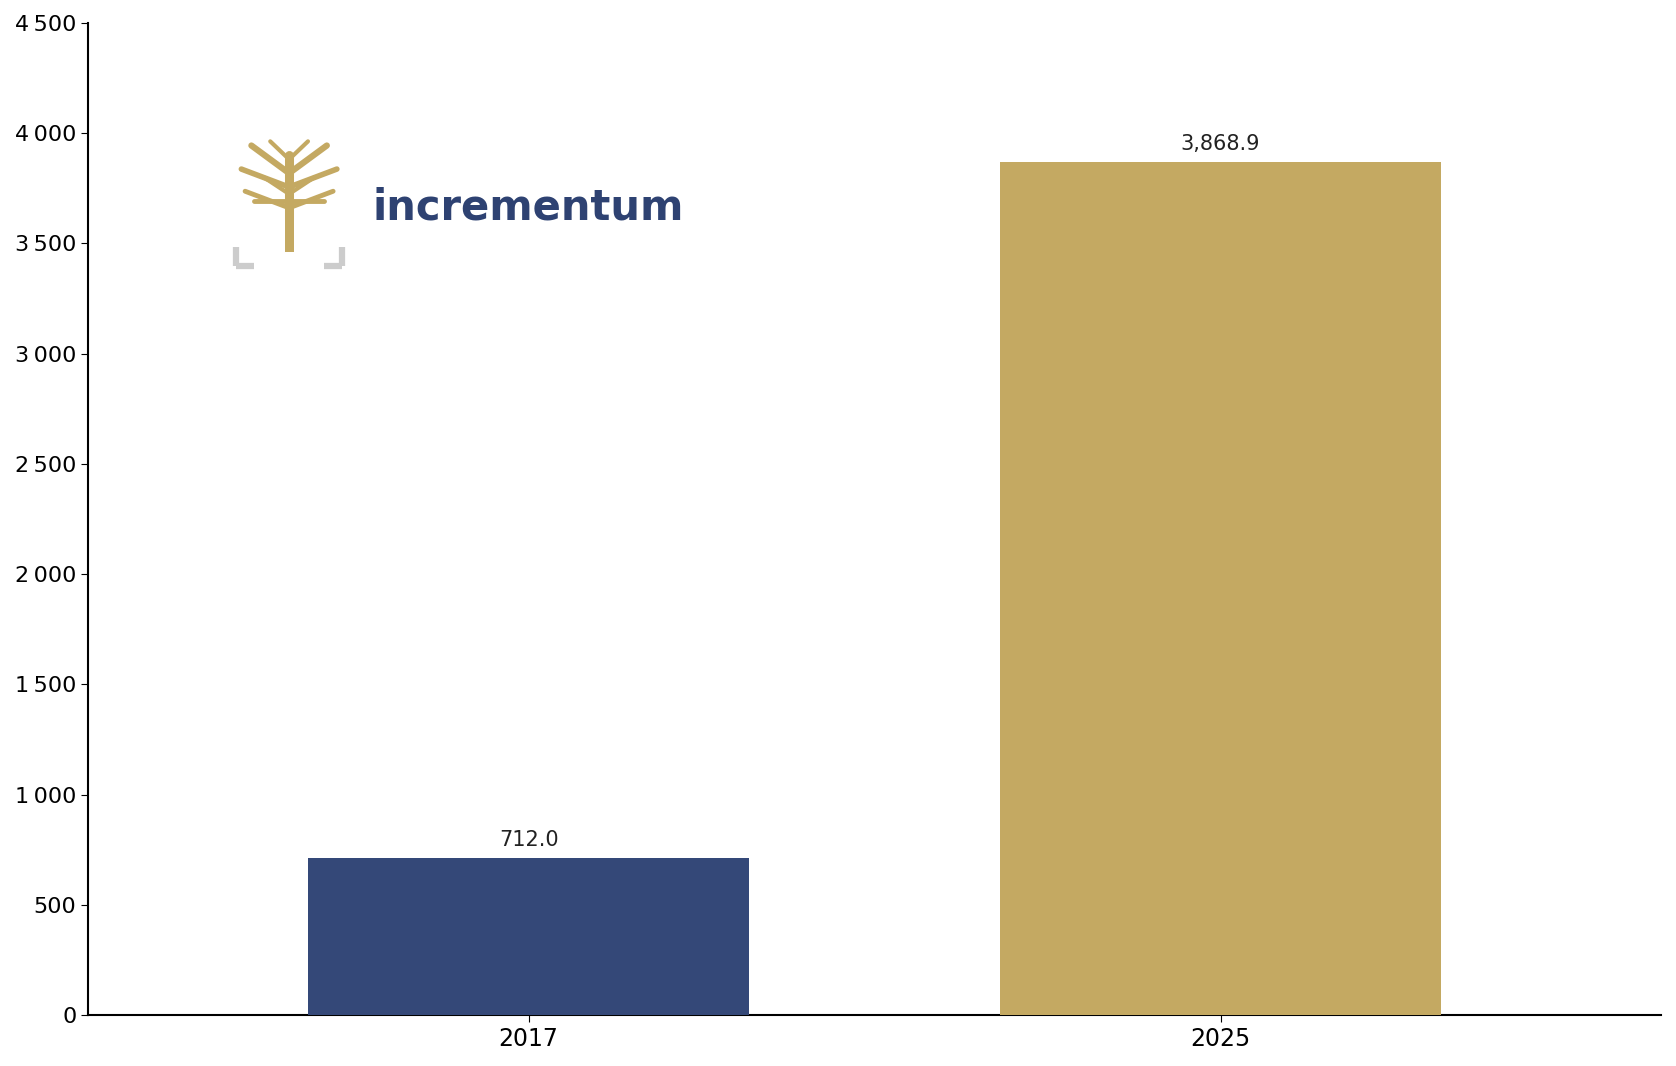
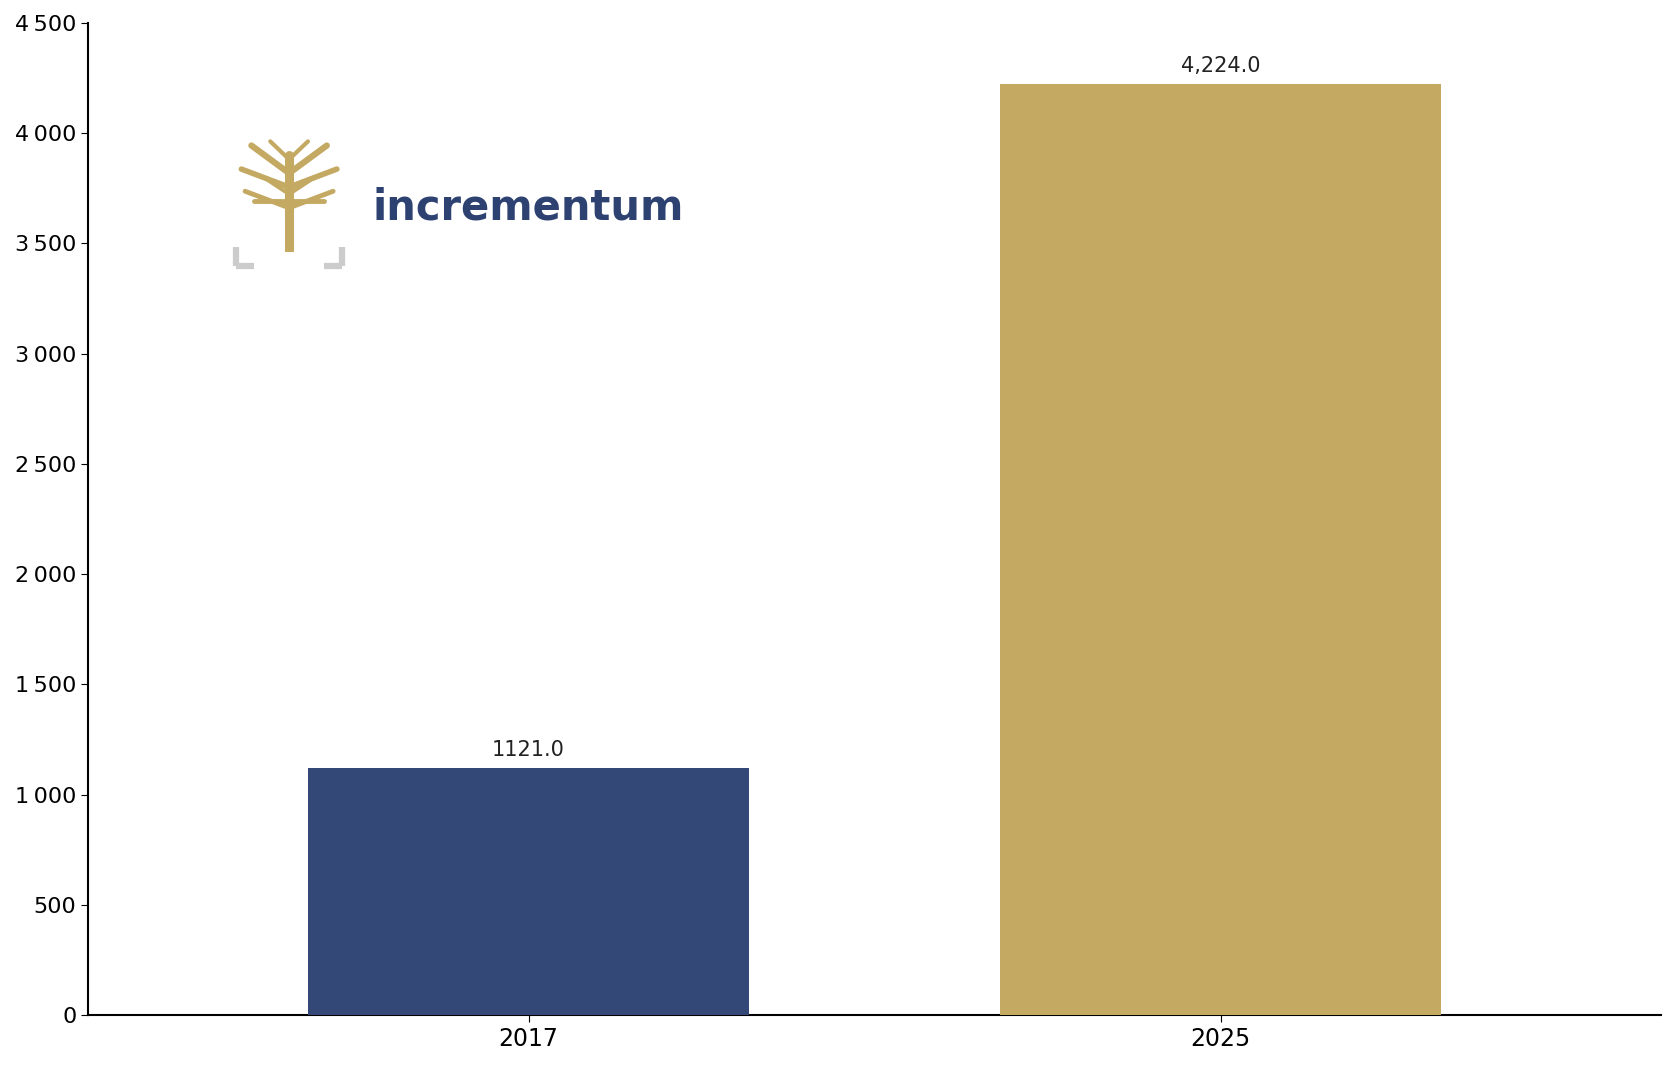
2017: 712.0 -> 1121.0
2025: 3,868.9 -> 4,224.0
